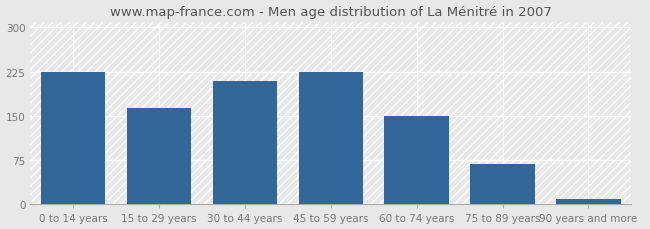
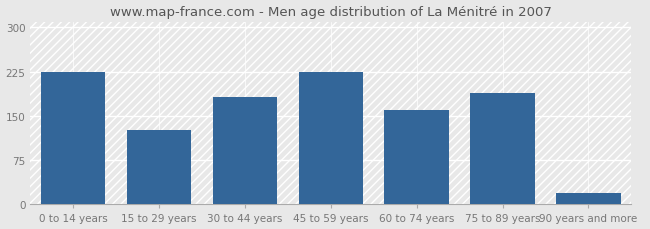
15 to 29 years: 163 -> 126
30 to 44 years: 210 -> 182
60 to 74 years: 149 -> 160
75 to 89 years: 68 -> 188
90 years and more: 10 -> 20
